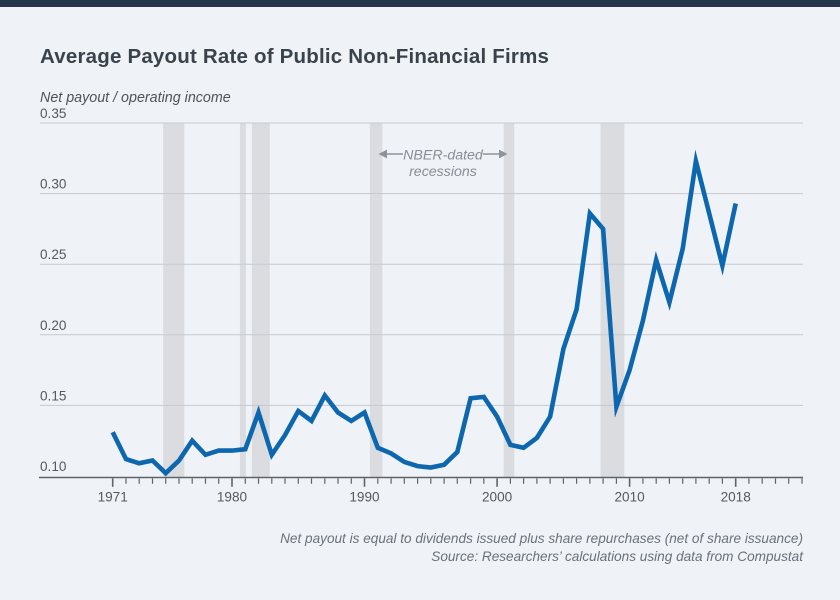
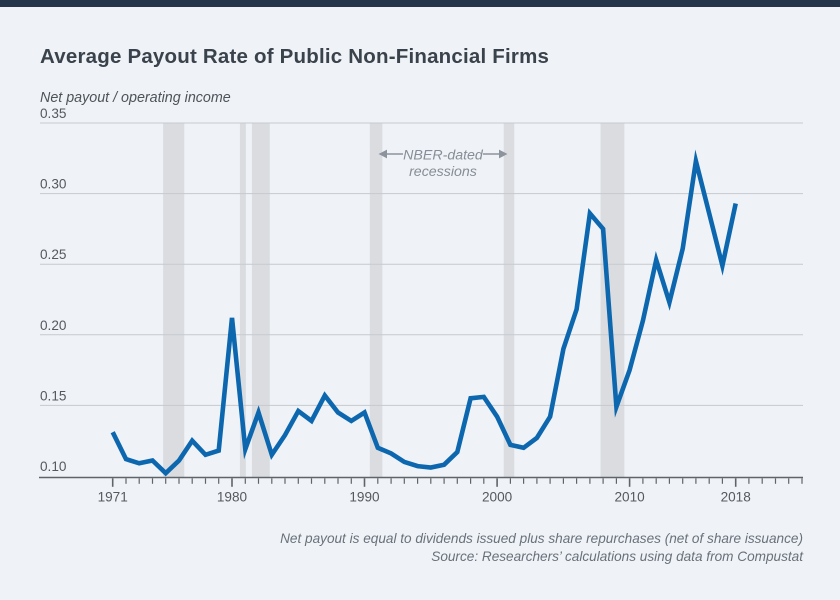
1980: 0.118 -> 0.212
